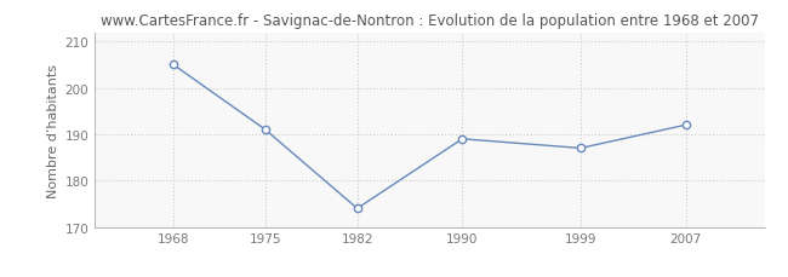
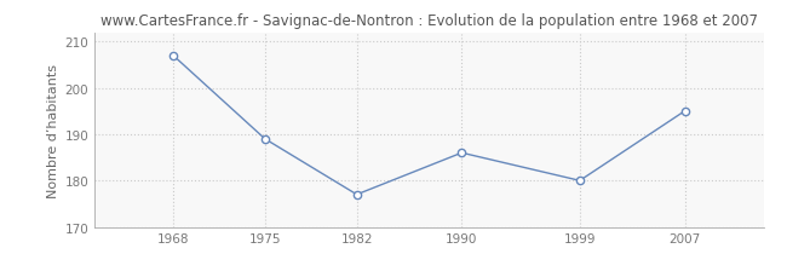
1968: 205 -> 207
1975: 191 -> 189
1982: 174 -> 177
1990: 189 -> 186
1999: 187 -> 180
2007: 192 -> 195
